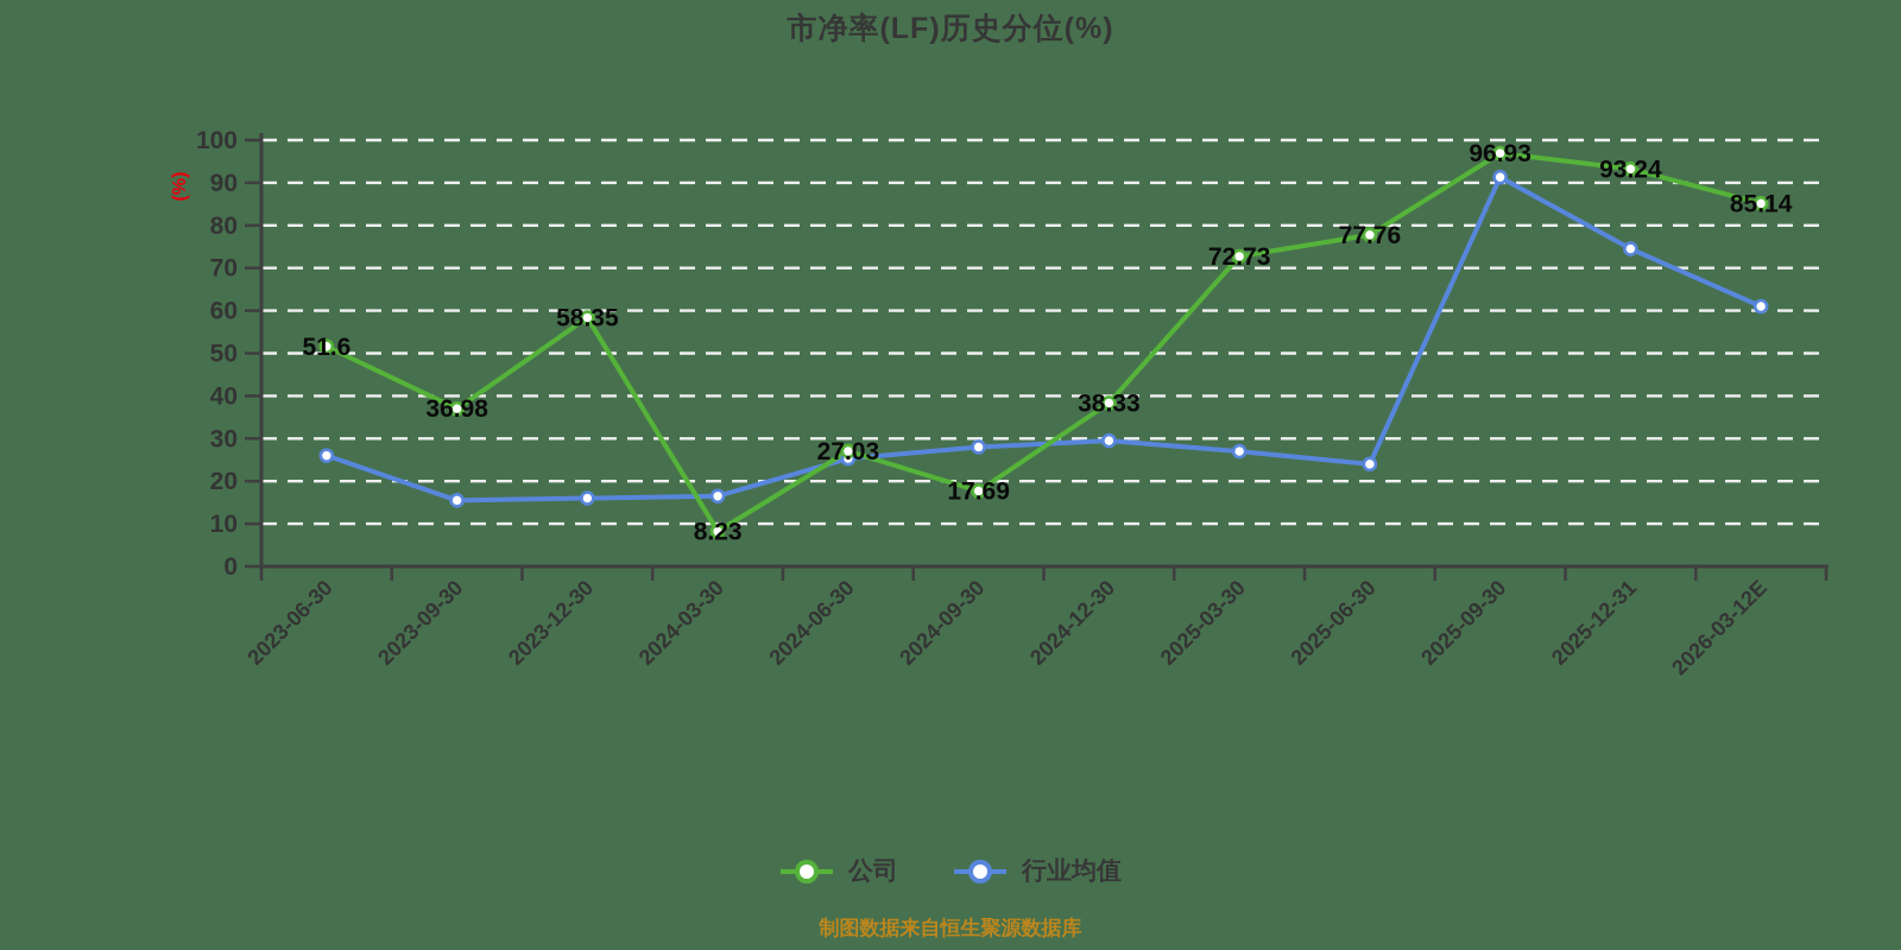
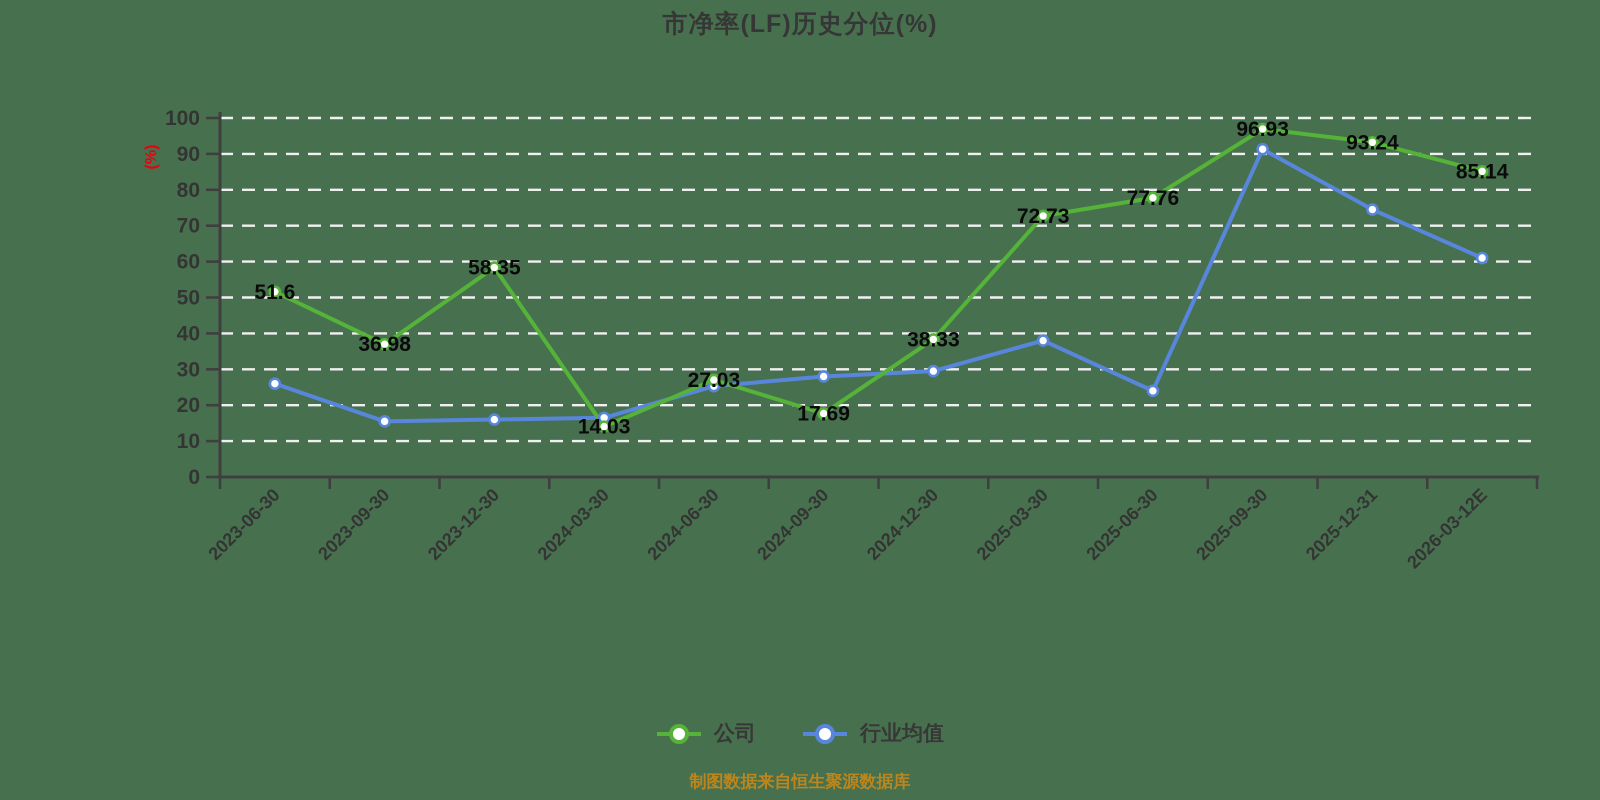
公司/2024-03-30: 8.23 -> 14.03
行业均值/2025-03-30: 27 -> 38
